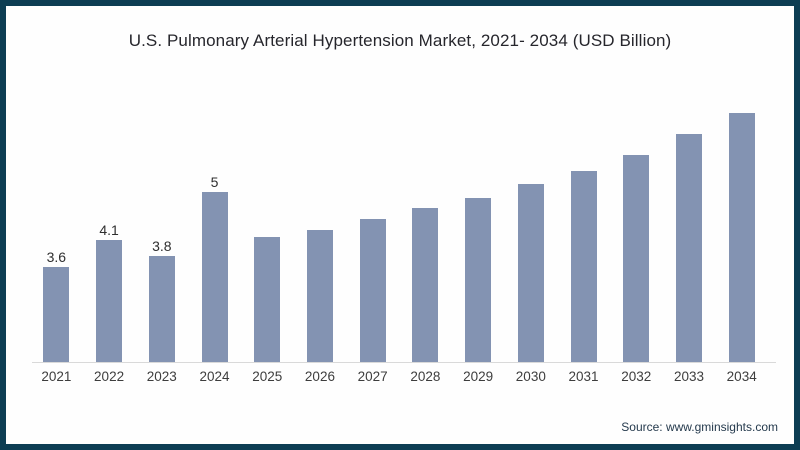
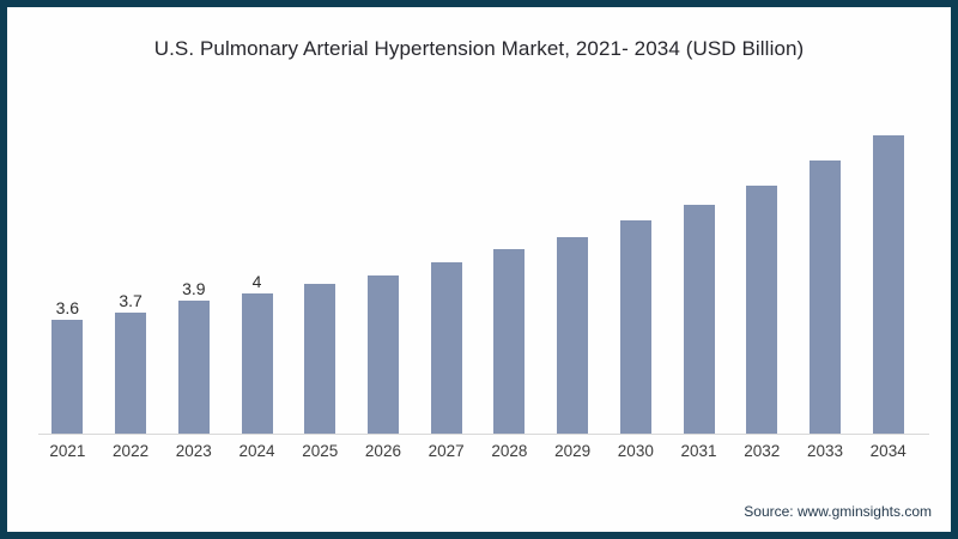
2022: 4.1 -> 3.7
2023: 3.8 -> 3.9
2024: 5 -> 4
